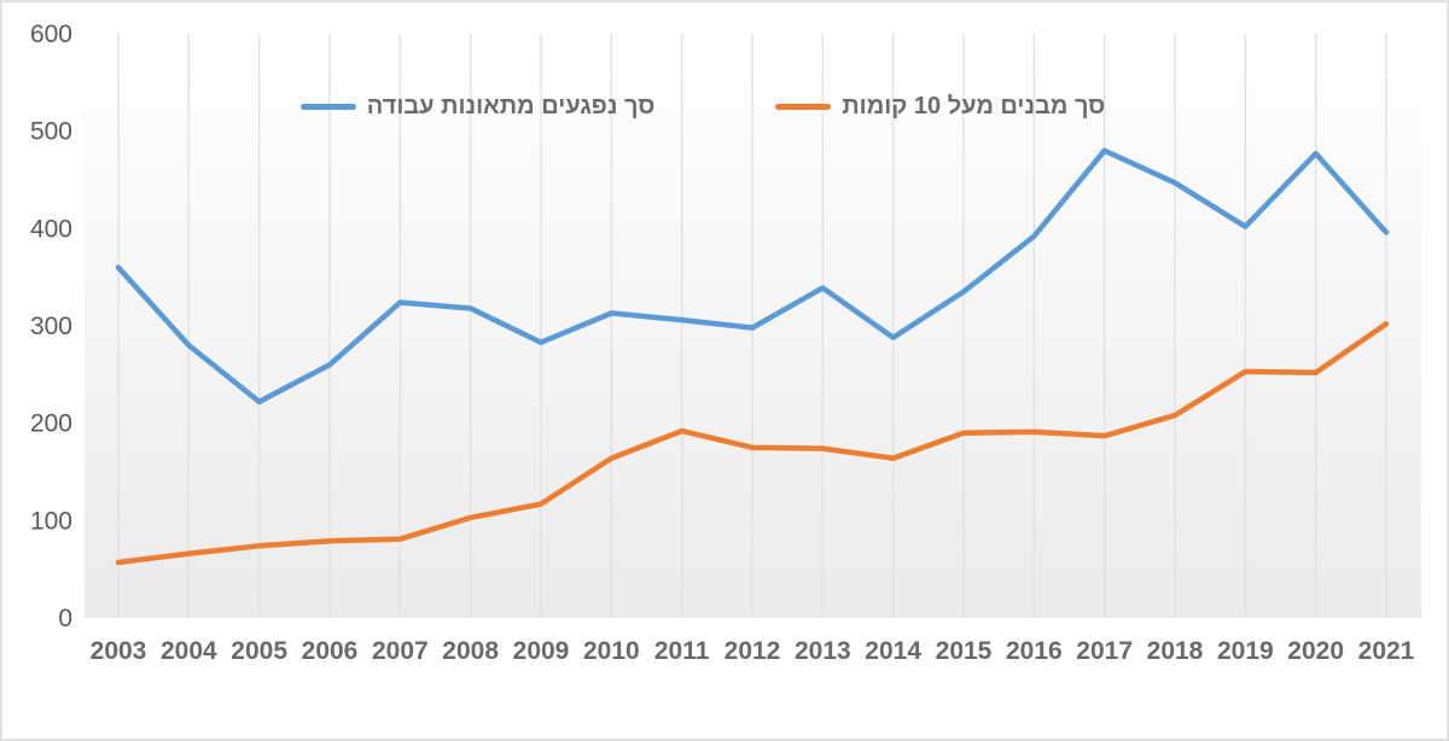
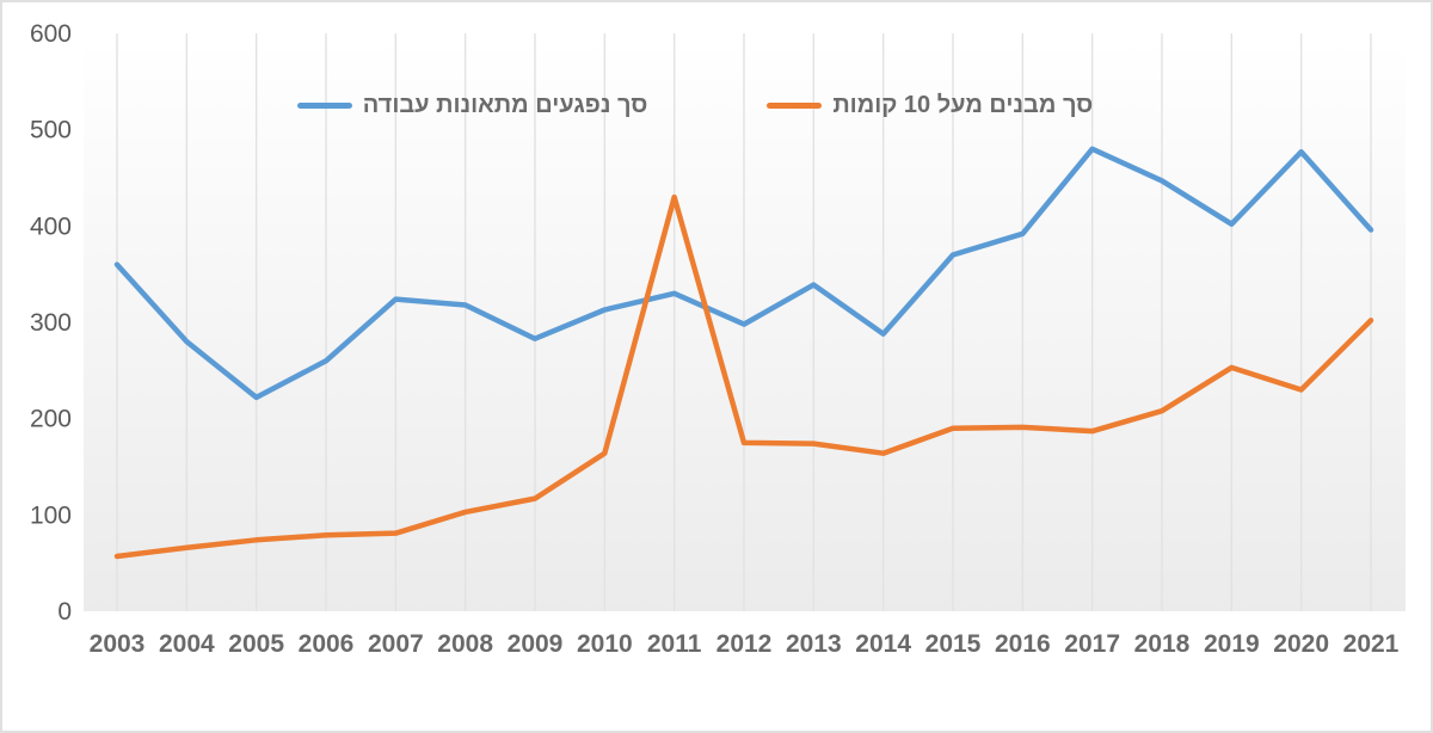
סך נפגעים מתאונות עבודה/2011: 310 -> 330
סך מבנים מעל 10 קומות/2011: 190 -> 430
סך נפגעים מתאונות עבודה/2015: 340 -> 370
סך מבנים מעל 10 קומות/2020: 250 -> 230
